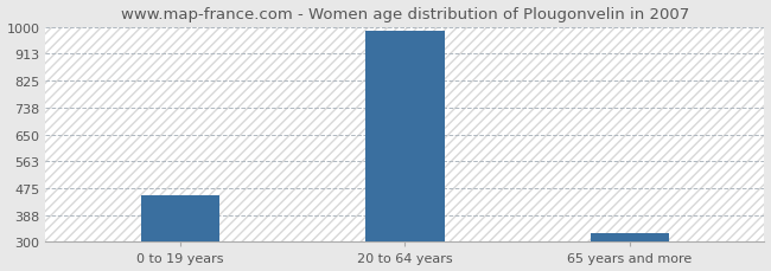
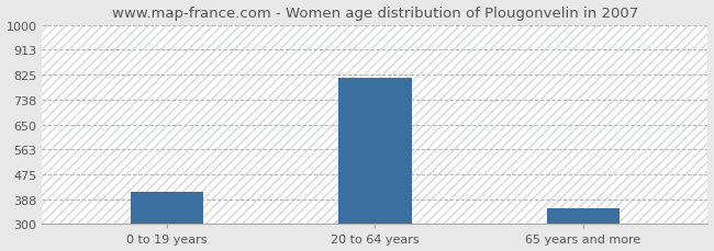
0 to 19 years: 453 -> 415
20 to 64 years: 987 -> 815
65 years and more: 330 -> 355
